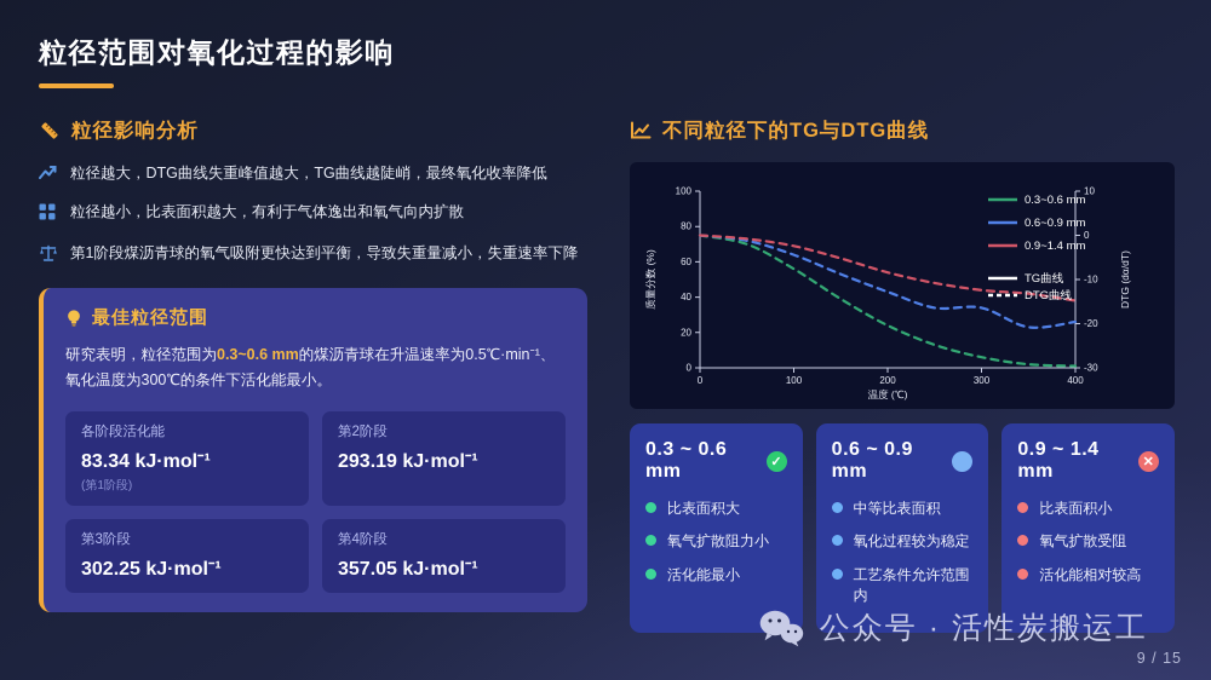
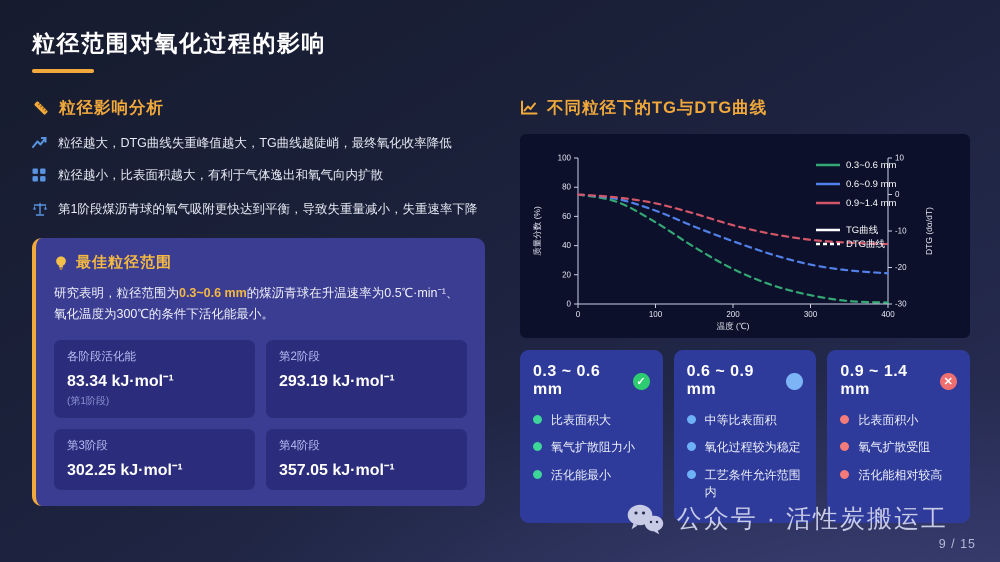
0.6~0.9 mm/300: 34 -> 27
0.6~0.9 mm/400: 26 -> 21
0.9~1.4 mm/400: 38 -> 41
